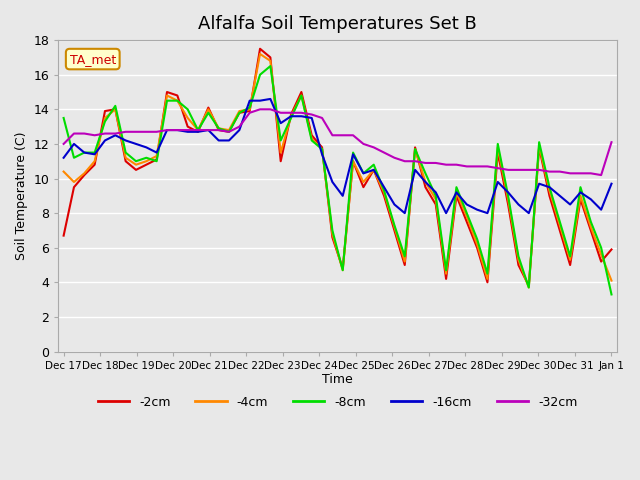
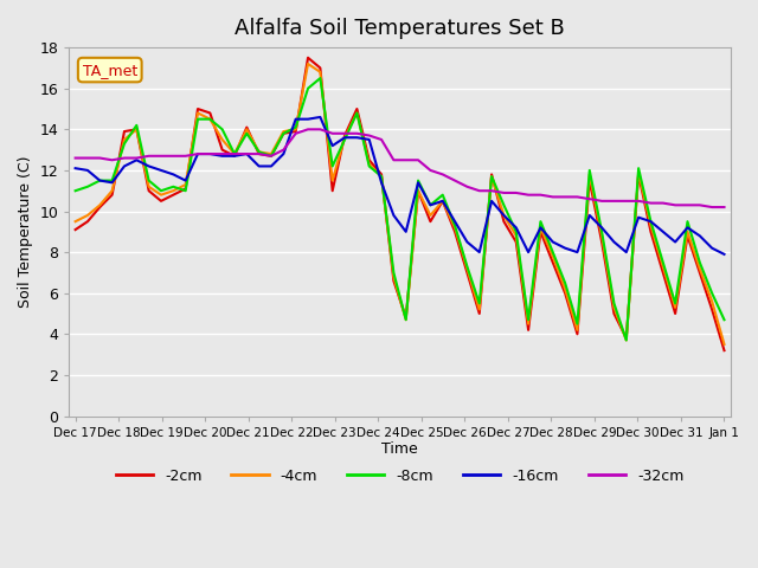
-2cm/Dec 17: 6.7 -> 9.1
-4cm/Dec 17: 10.4 -> 9.5
-8cm/Dec 17: 13.5 -> 11.0
-16cm/Dec 17: 11.2 -> 12.1
-32cm/Dec 17: 12.0 -> 12.6
-2cm/Jan 1: 5.9 -> 3.2
-4cm/Jan 1: 4.1 -> 3.5
-8cm/Jan 1: 3.3 -> 4.7
-16cm/Jan 1: 9.7 -> 7.9
-32cm/Jan 1: 12.1 -> 10.2
